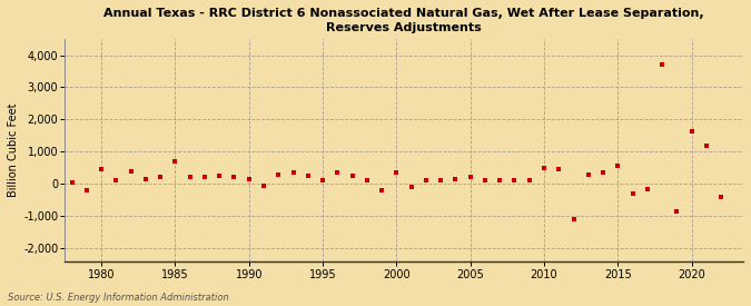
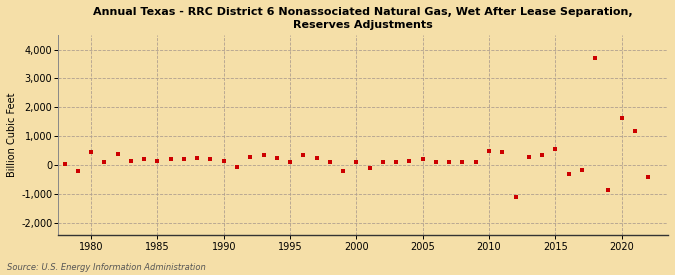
1985: 700 -> 150
2000: 350 -> 100
